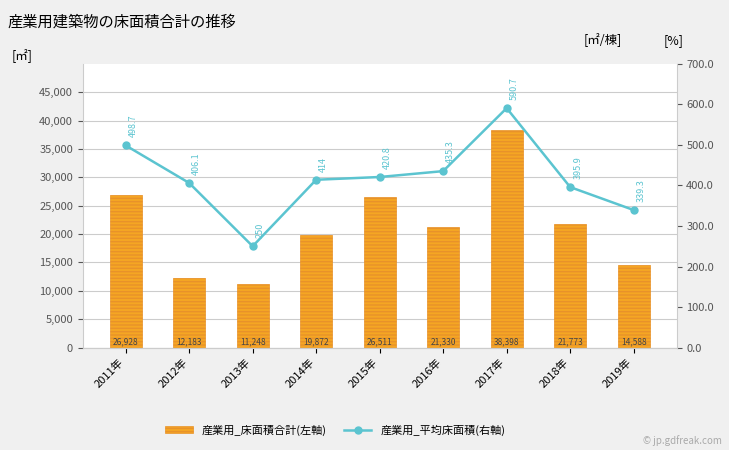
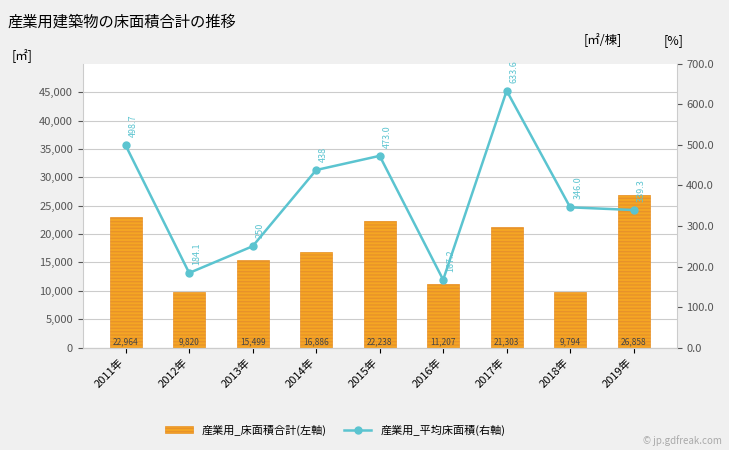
産業用_床面積合計(左軸)/2011年: 26,928 -> 22,964
産業用_床面積合計(左軸)/2012年: 12,183 -> 9,820
産業用_平均床面積(右軸)/2012年: 406.1 -> 184.1
産業用_床面積合計(左軸)/2013年: 11,248 -> 15,499
産業用_床面積合計(左軸)/2014年: 19,872 -> 16,886
産業用_平均床面積(右軸)/2014年: 414 -> 438
産業用_床面積合計(左軸)/2015年: 26,511 -> 22,238
産業用_平均床面積(右軸)/2015年: 420.8 -> 473.0
産業用_床面積合計(左軸)/2016年: 21,330 -> 11,207
産業用_平均床面積(右軸)/2016年: 435.3 -> 167.2
産業用_床面積合計(左軸)/2017年: 38,398 -> 21,303
産業用_平均床面積(右軸)/2017年: 590.7 -> 633.6
産業用_床面積合計(左軸)/2018年: 21,773 -> 9,794
産業用_平均床面積(右軸)/2018年: 395.9 -> 346.0
産業用_床面積合計(左軸)/2019年: 14,588 -> 26,858
